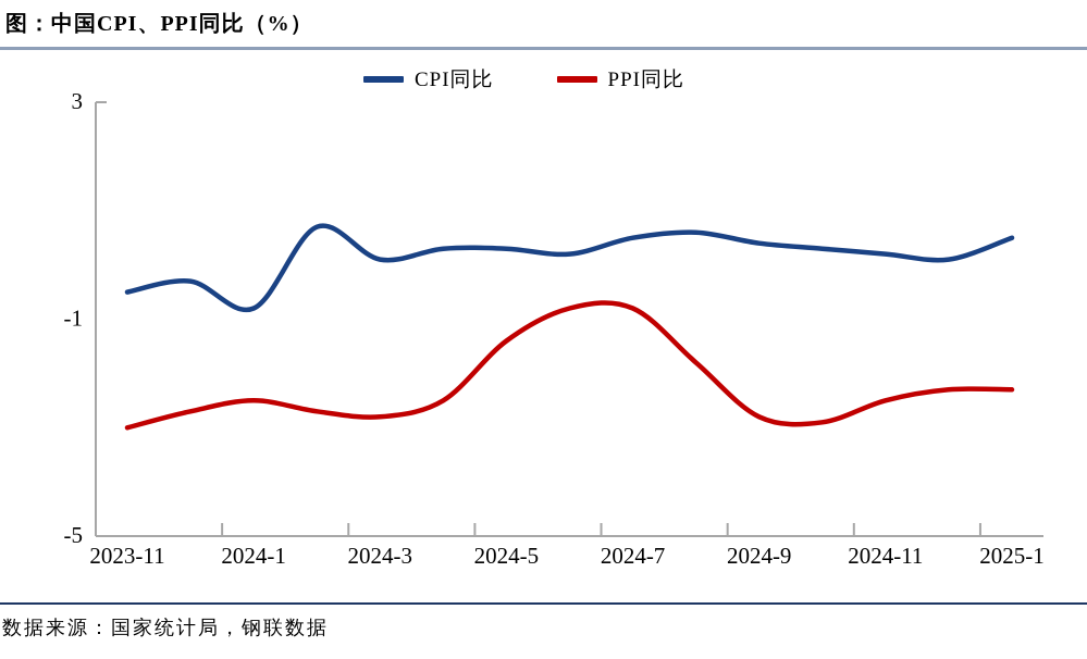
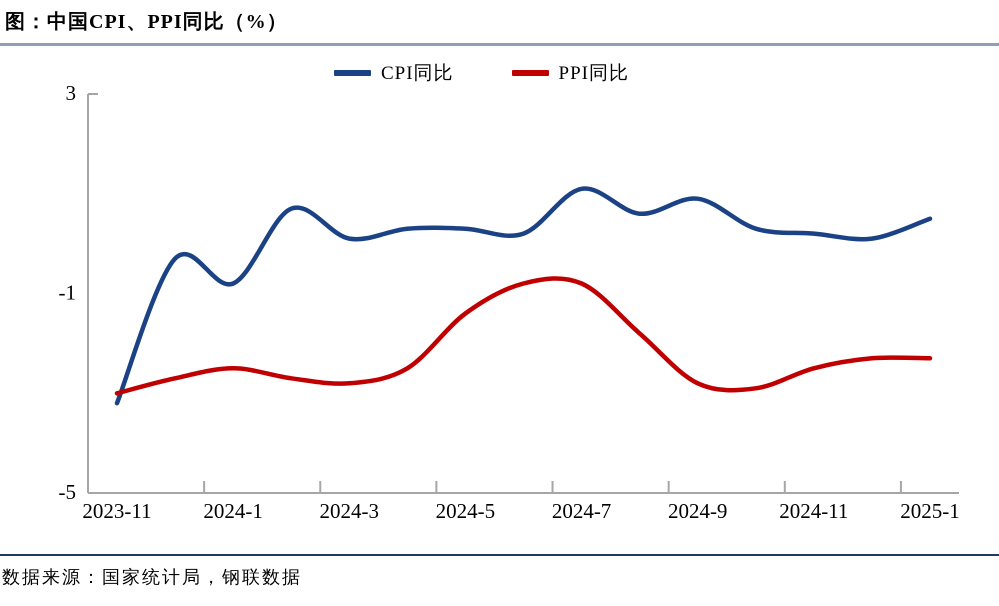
CPI同比/2023-11: -0.5 -> -3.2
CPI同比/2024-7: 0.5 -> 1.1
CPI同比/2024-9: 0.4 -> 0.9
